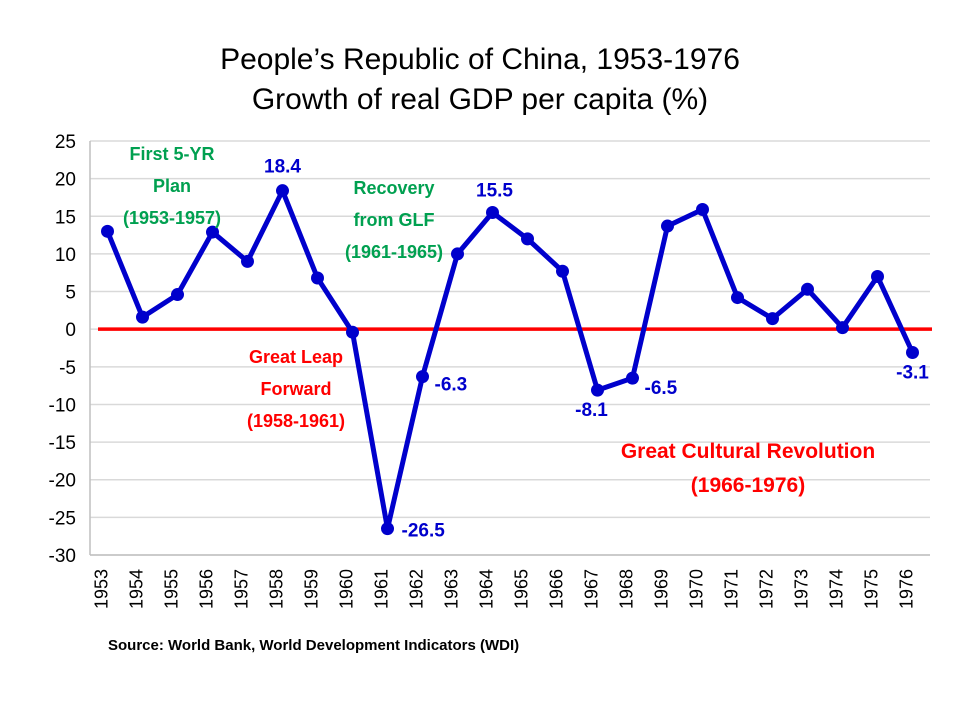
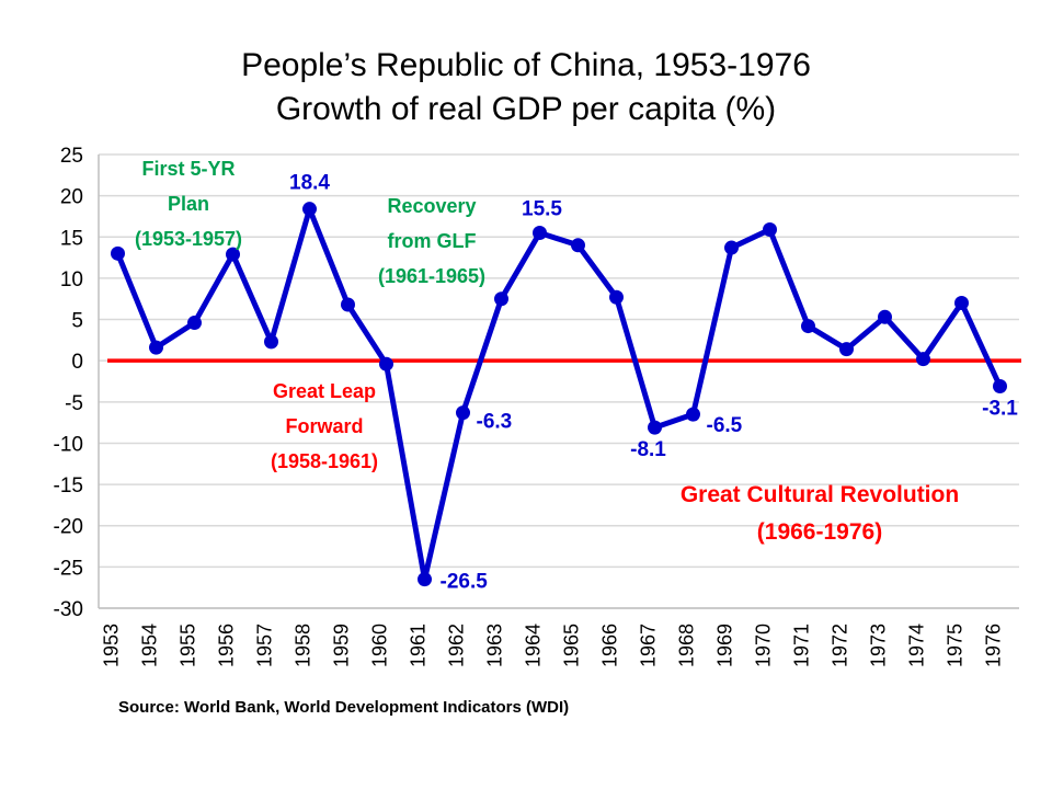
1957: 9 -> 2
1963: 10 -> 8
1965: 12 -> 14
